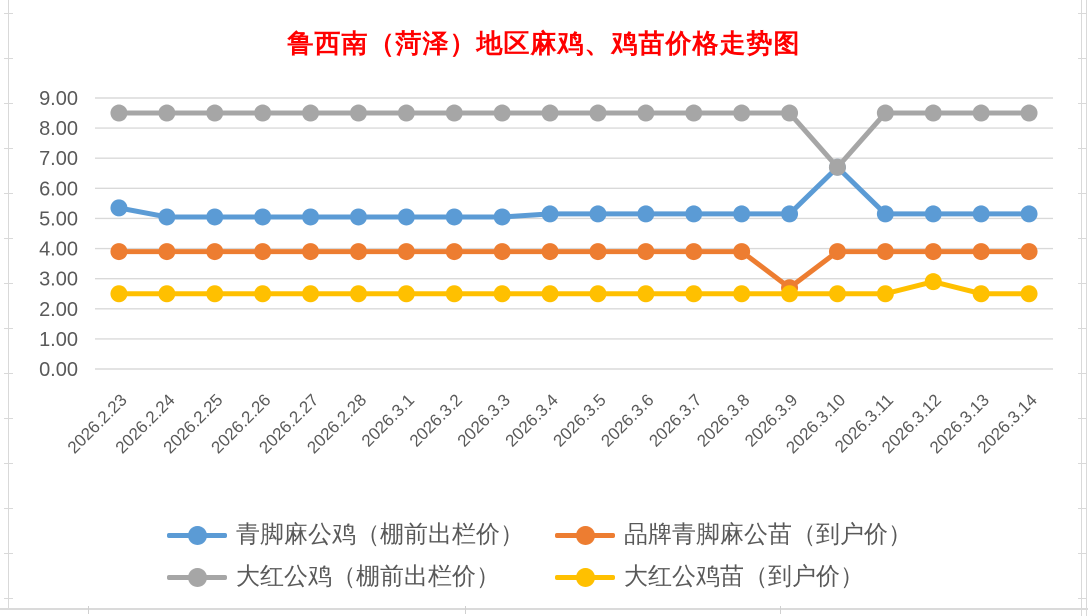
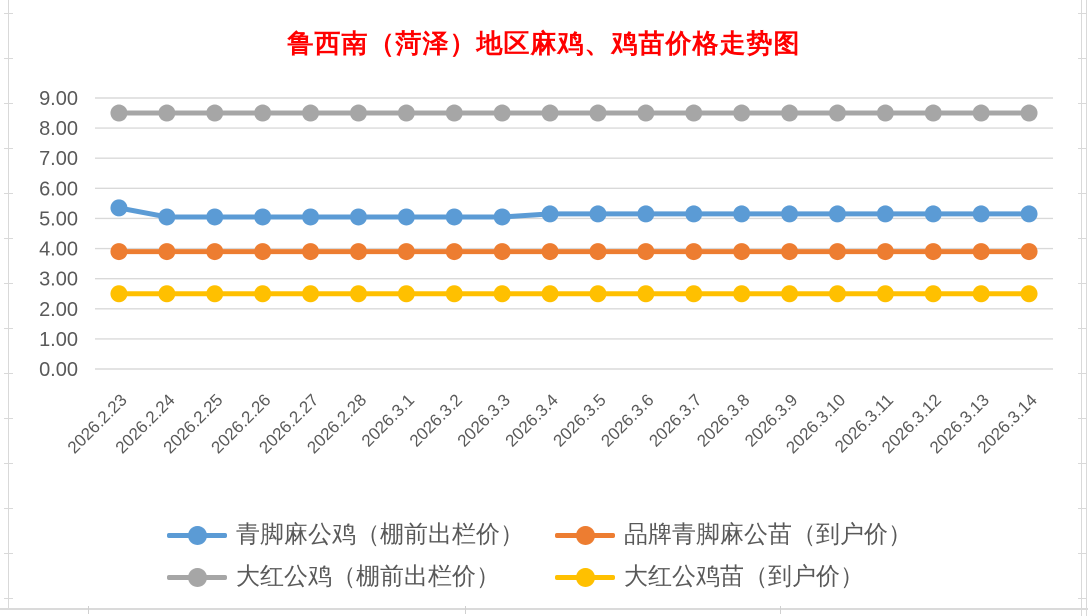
品牌青脚麻公苗（到户价）/2026.3.9: 2.7 -> 3.9
青脚麻公鸡（棚前出栏价）/2026.3.10: 6.7 -> 5.2
大红公鸡（棚前出栏价）/2026.3.10: 6.7 -> 8.5
大红公鸡苗（到户价）/2026.3.12: 2.9 -> 2.5
